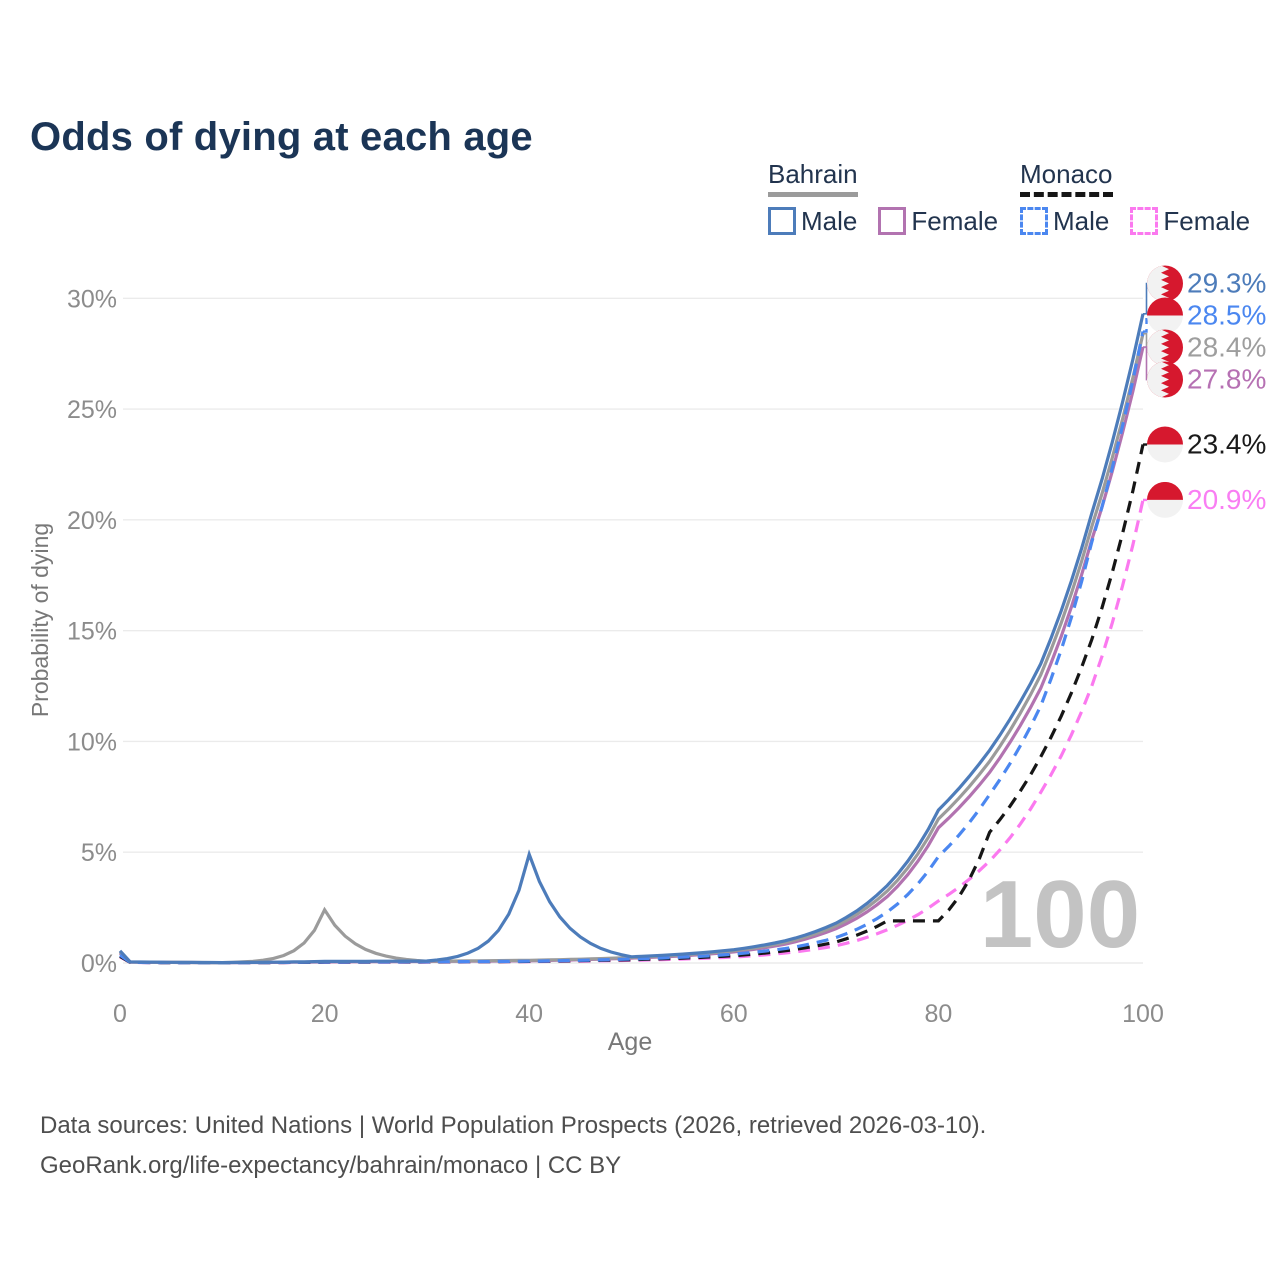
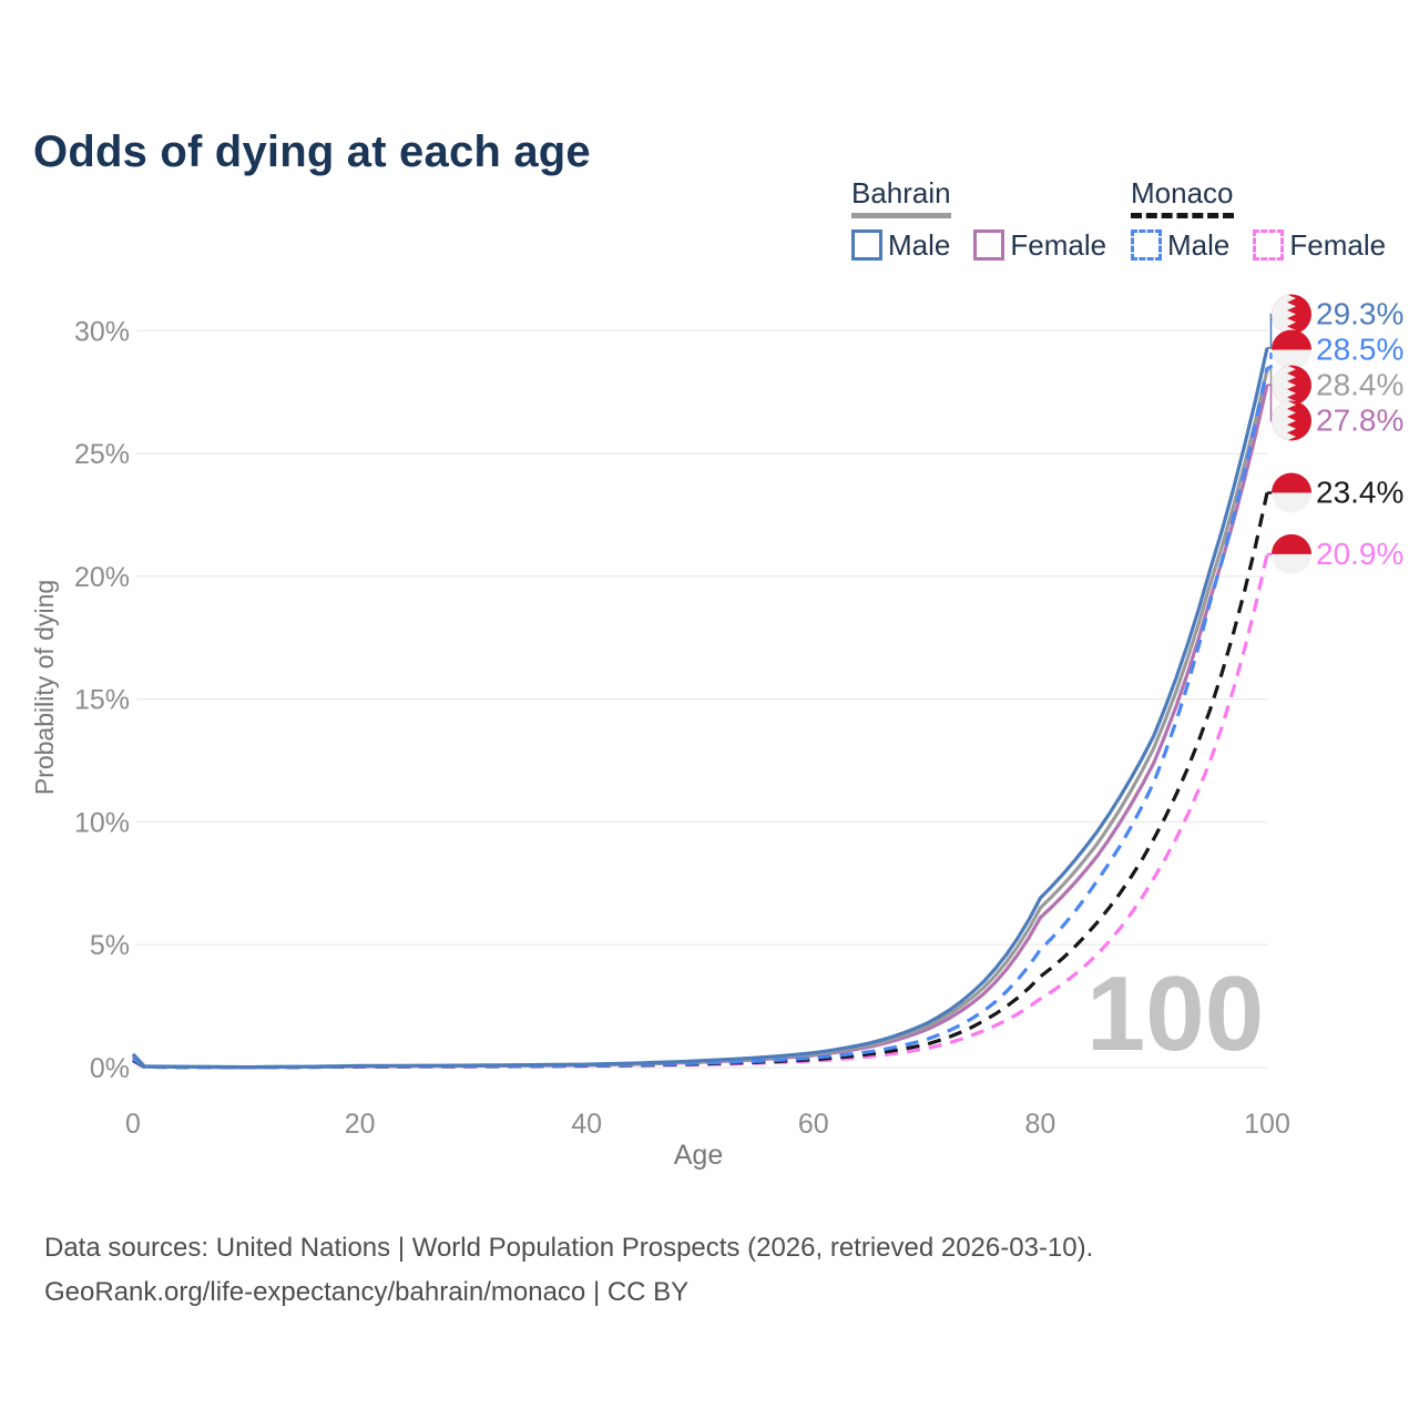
Bahrain/20: 2.4% -> 0.1%
Bahrain Male/40: 4.9% -> 0.1%
Monaco/80: 1.9% -> 3.7%
